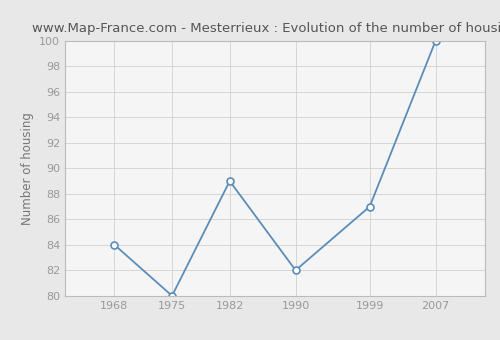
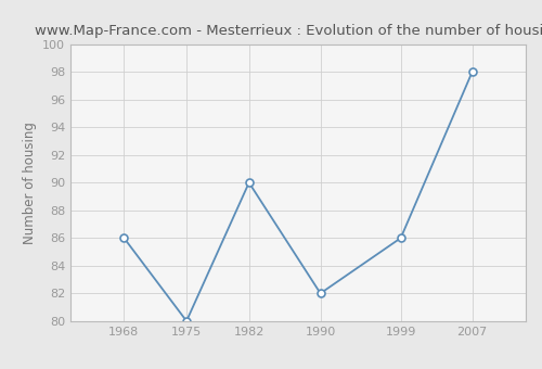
1968: 84 -> 86
1982: 89 -> 90
1999: 87 -> 86
2007: 100 -> 98
